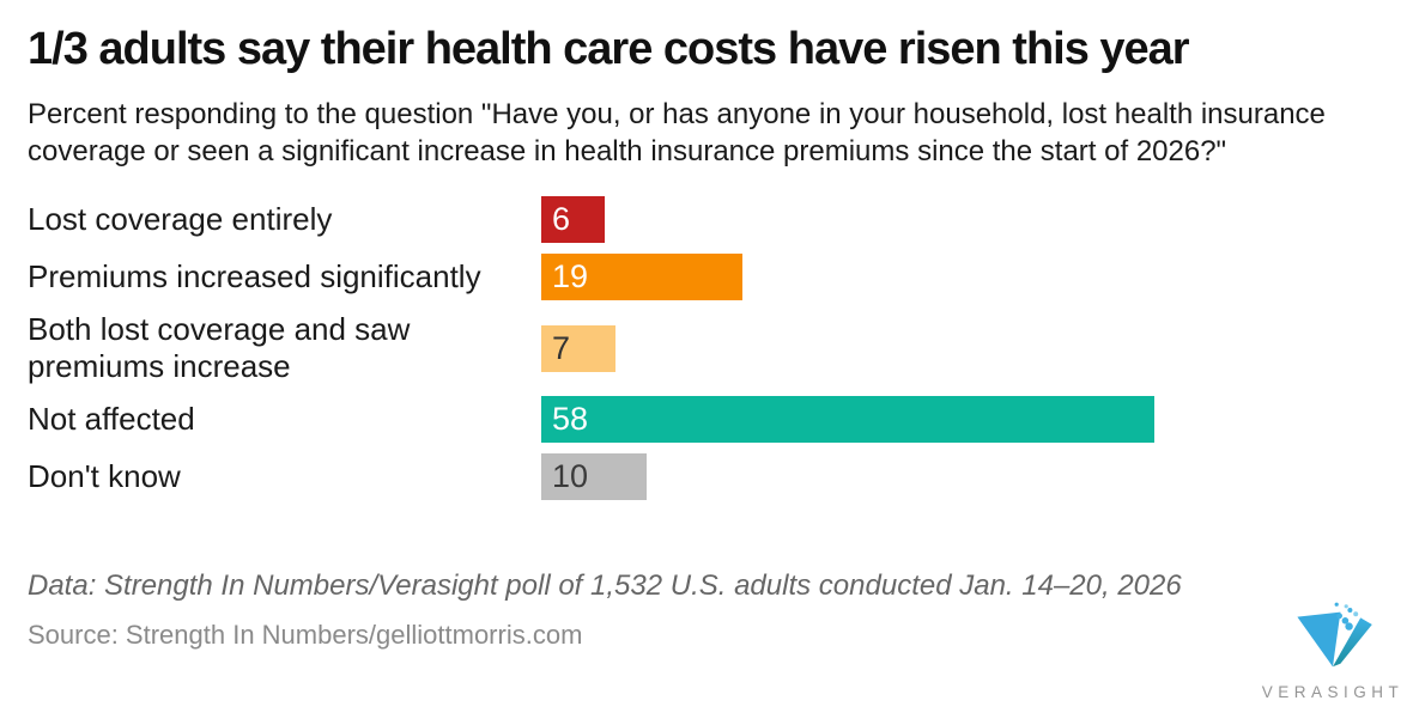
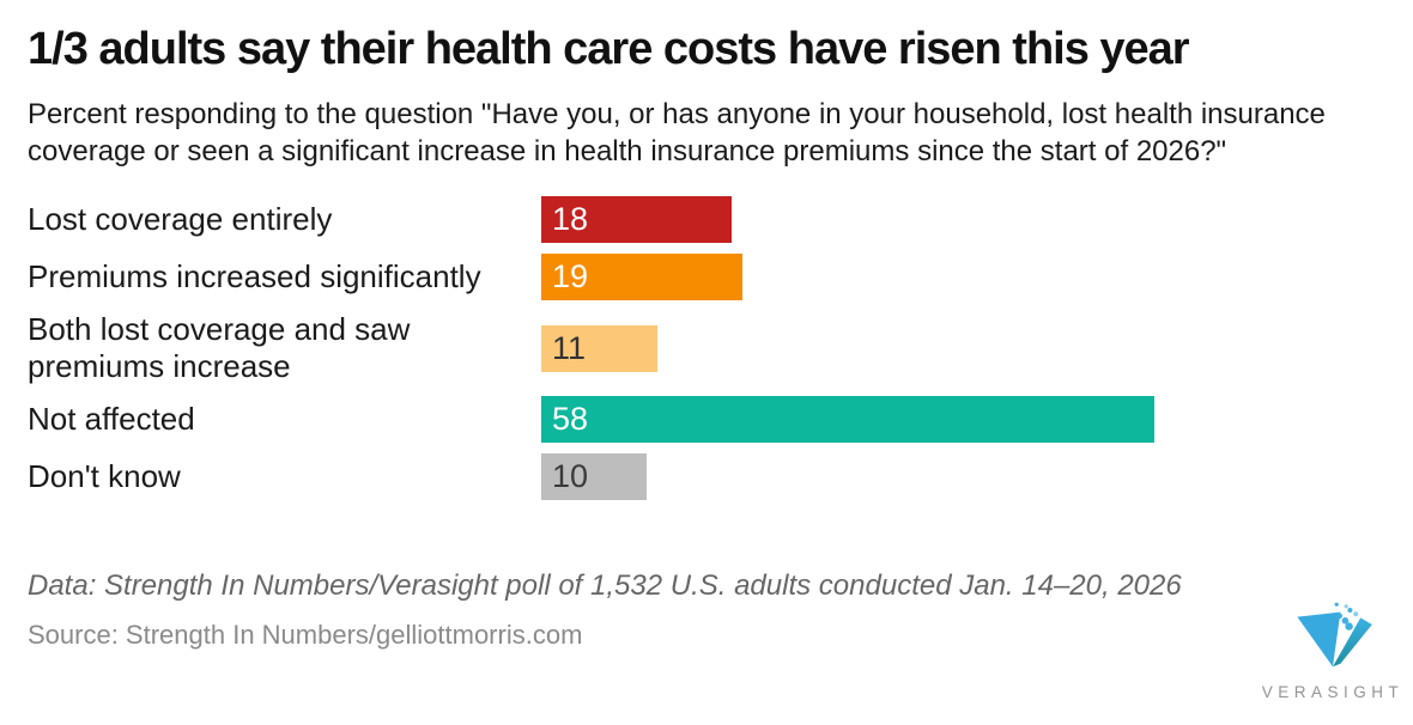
Lost coverage entirely: 6 -> 18
Both lost coverage and saw premiums increase: 7 -> 11
